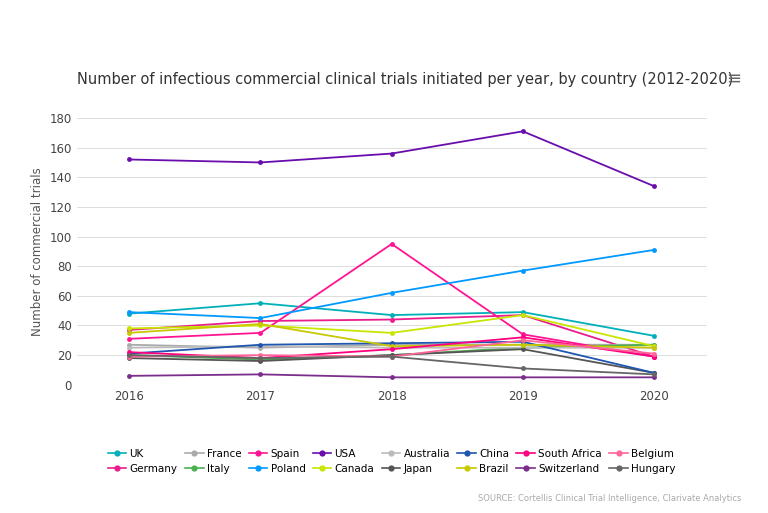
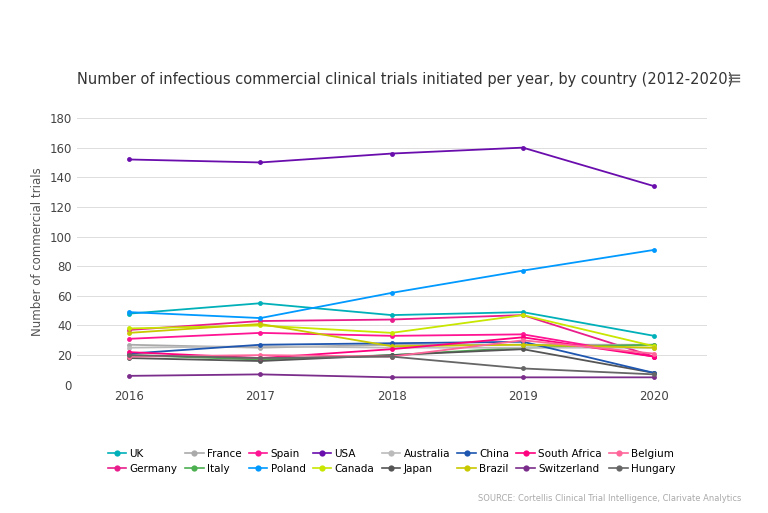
Spain/2018: 95 -> 33
USA/2019: 171 -> 160
